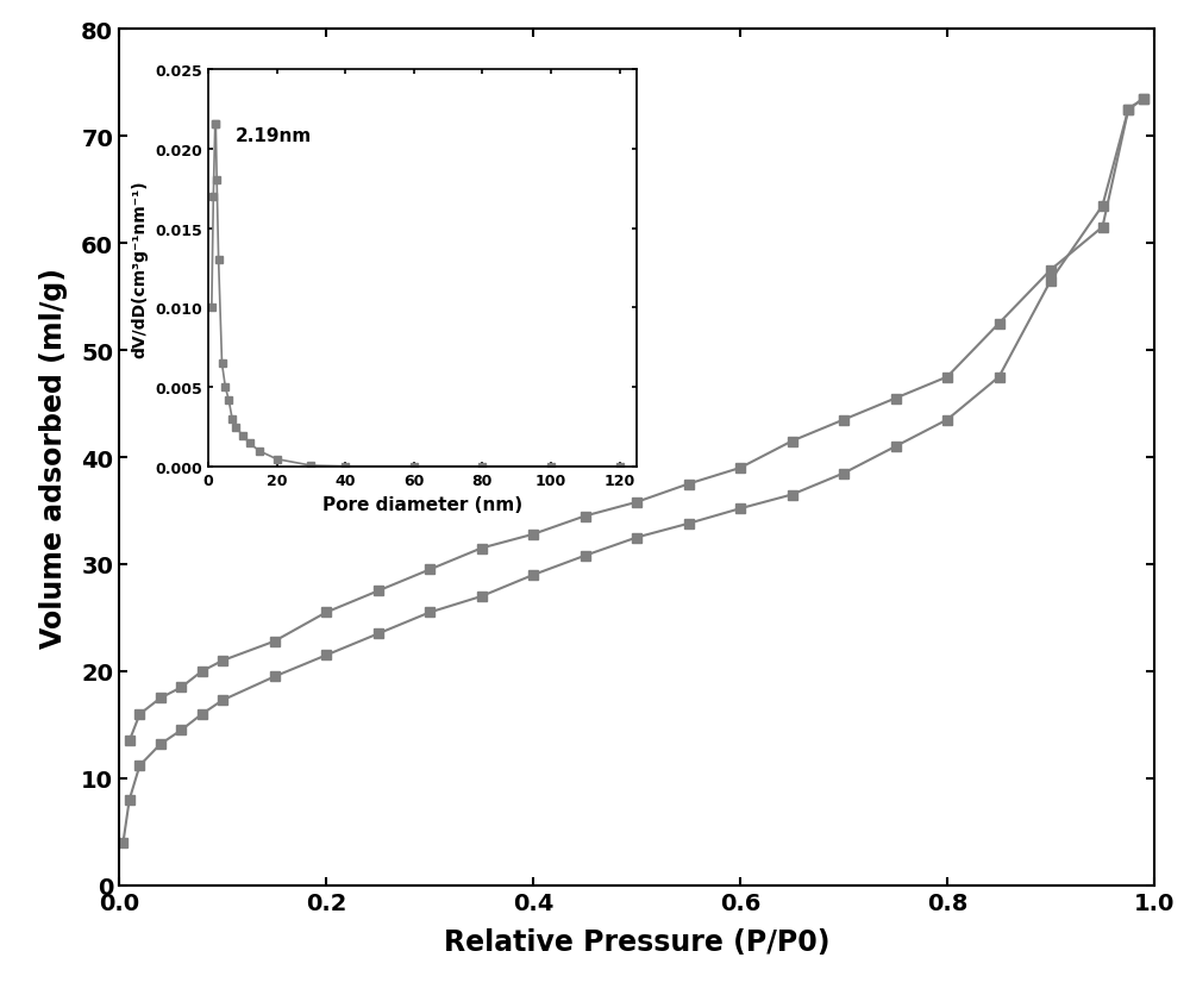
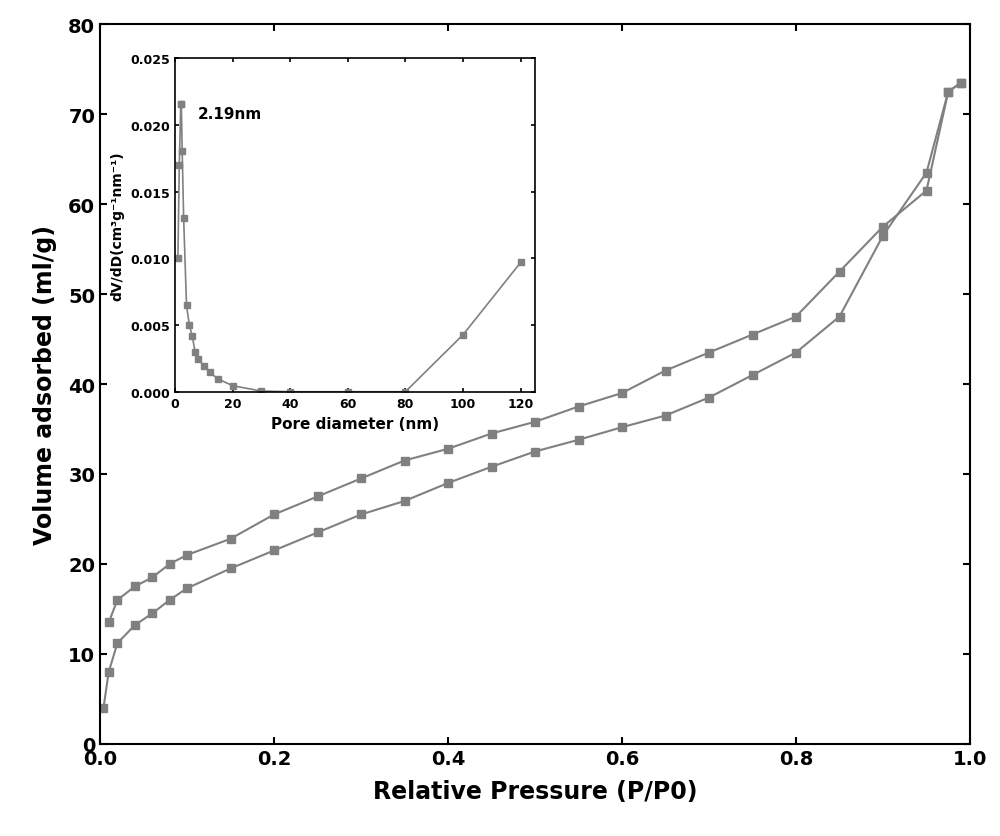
100: 0.0001 -> 0.0043
120: 0.0001 -> 0.0097
